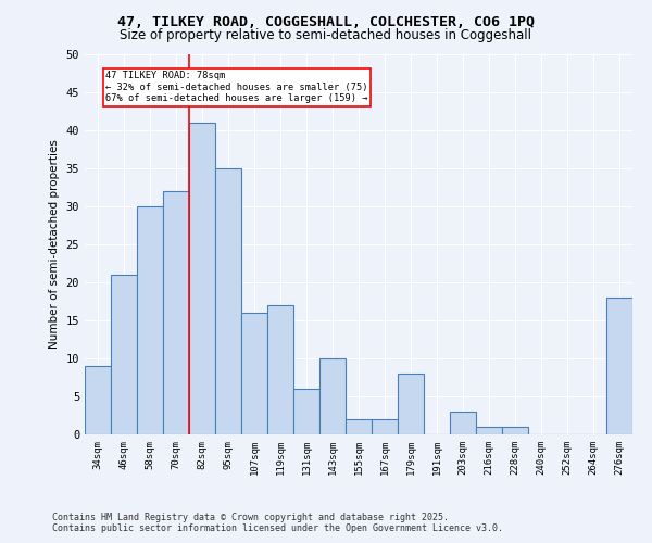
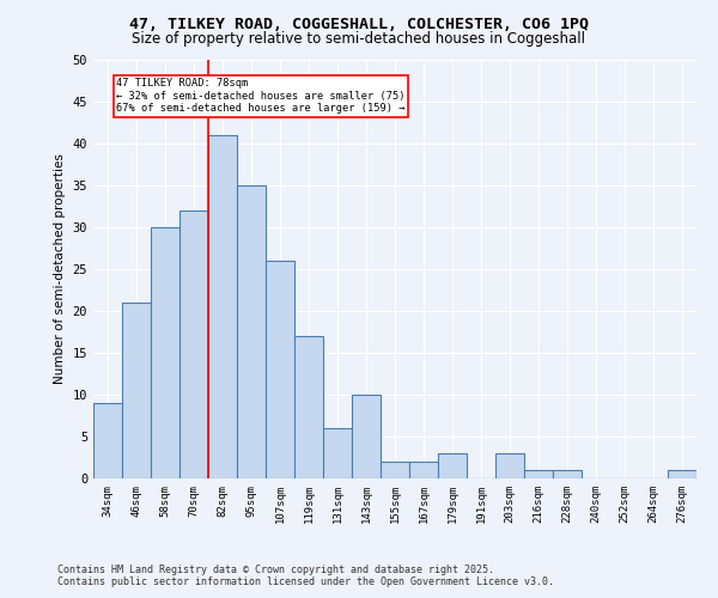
107sqm: 16 -> 26
179sqm: 8 -> 3
276sqm: 18 -> 1
